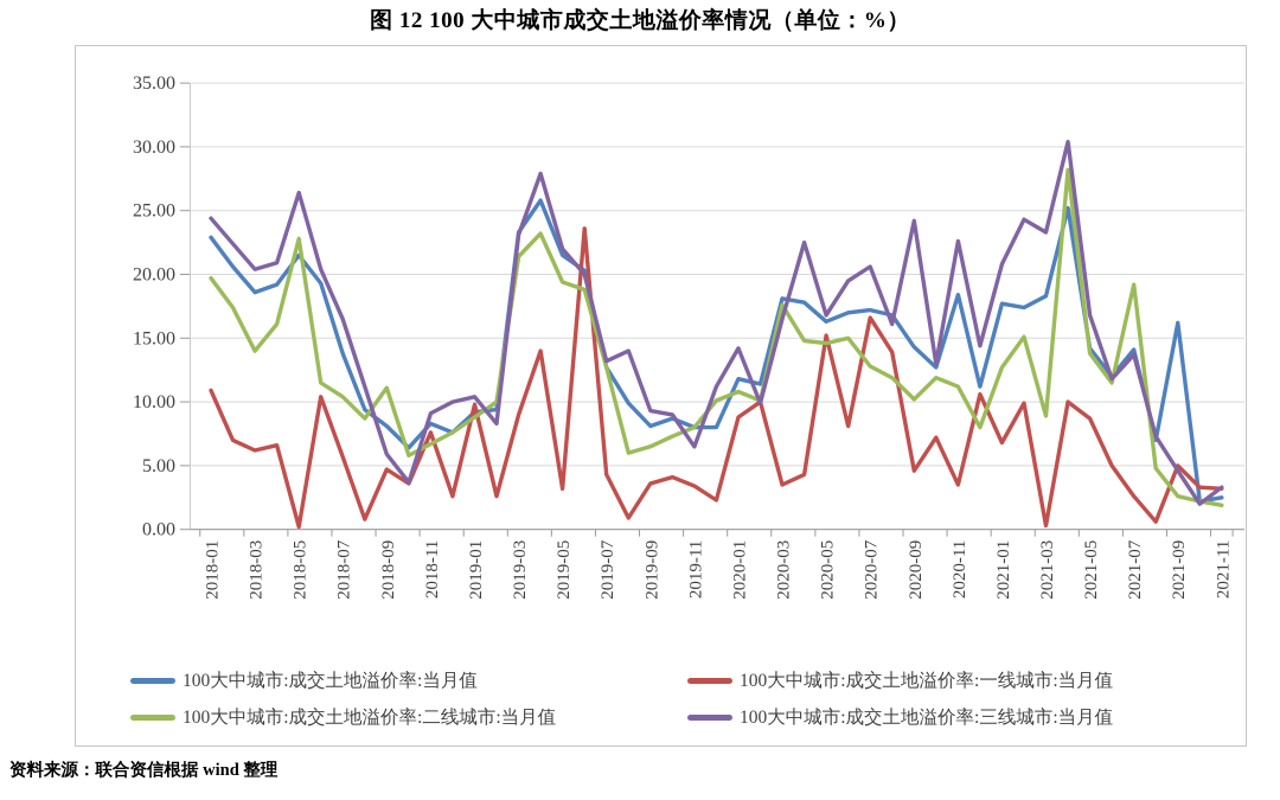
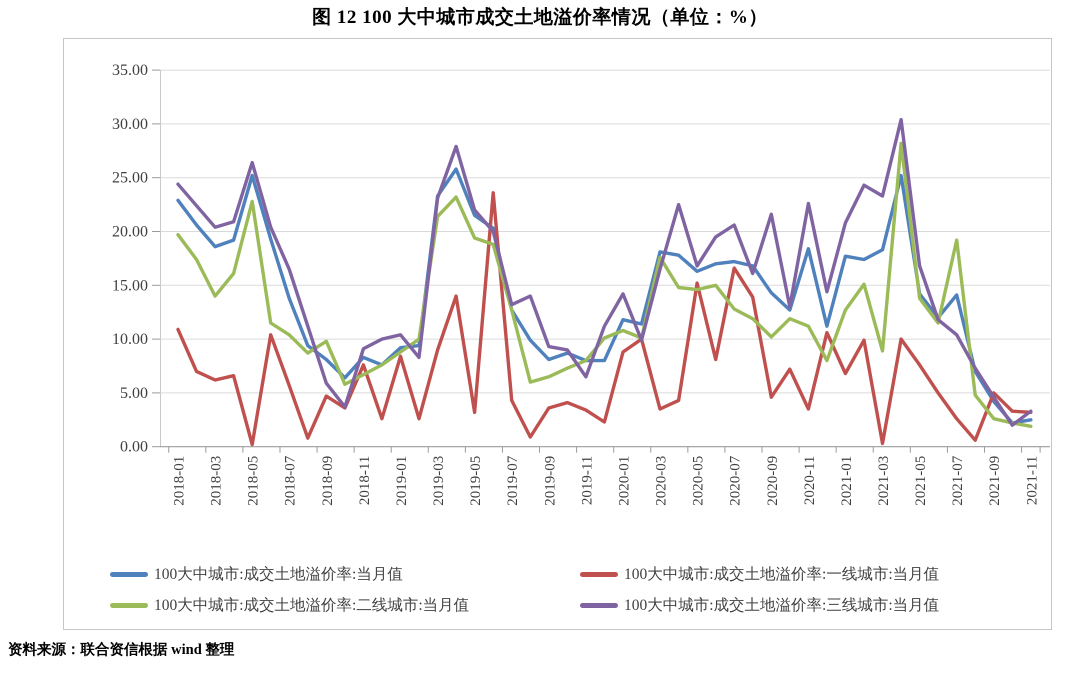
100大中城市:成交土地溢价率:当月值/2018-05: 21.5 -> 25.2
100大中城市:成交土地溢价率:二线城市:当月值/2018-09: 11.1 -> 9.8
100大中城市:成交土地溢价率:一线城市:当月值/2019-01: 9.8 -> 8.4
100大中城市:成交土地溢价率:三线城市:当月值/2020-09: 24.2 -> 21.6
100大中城市:成交土地溢价率:一线城市:当月值/2021-05: 8.7 -> 7.6
100大中城市:成交土地溢价率:三线城市:当月值/2021-07: 13.7 -> 10.4
100大中城市:成交土地溢价率:当月值/2021-09: 16.2 -> 4.2
